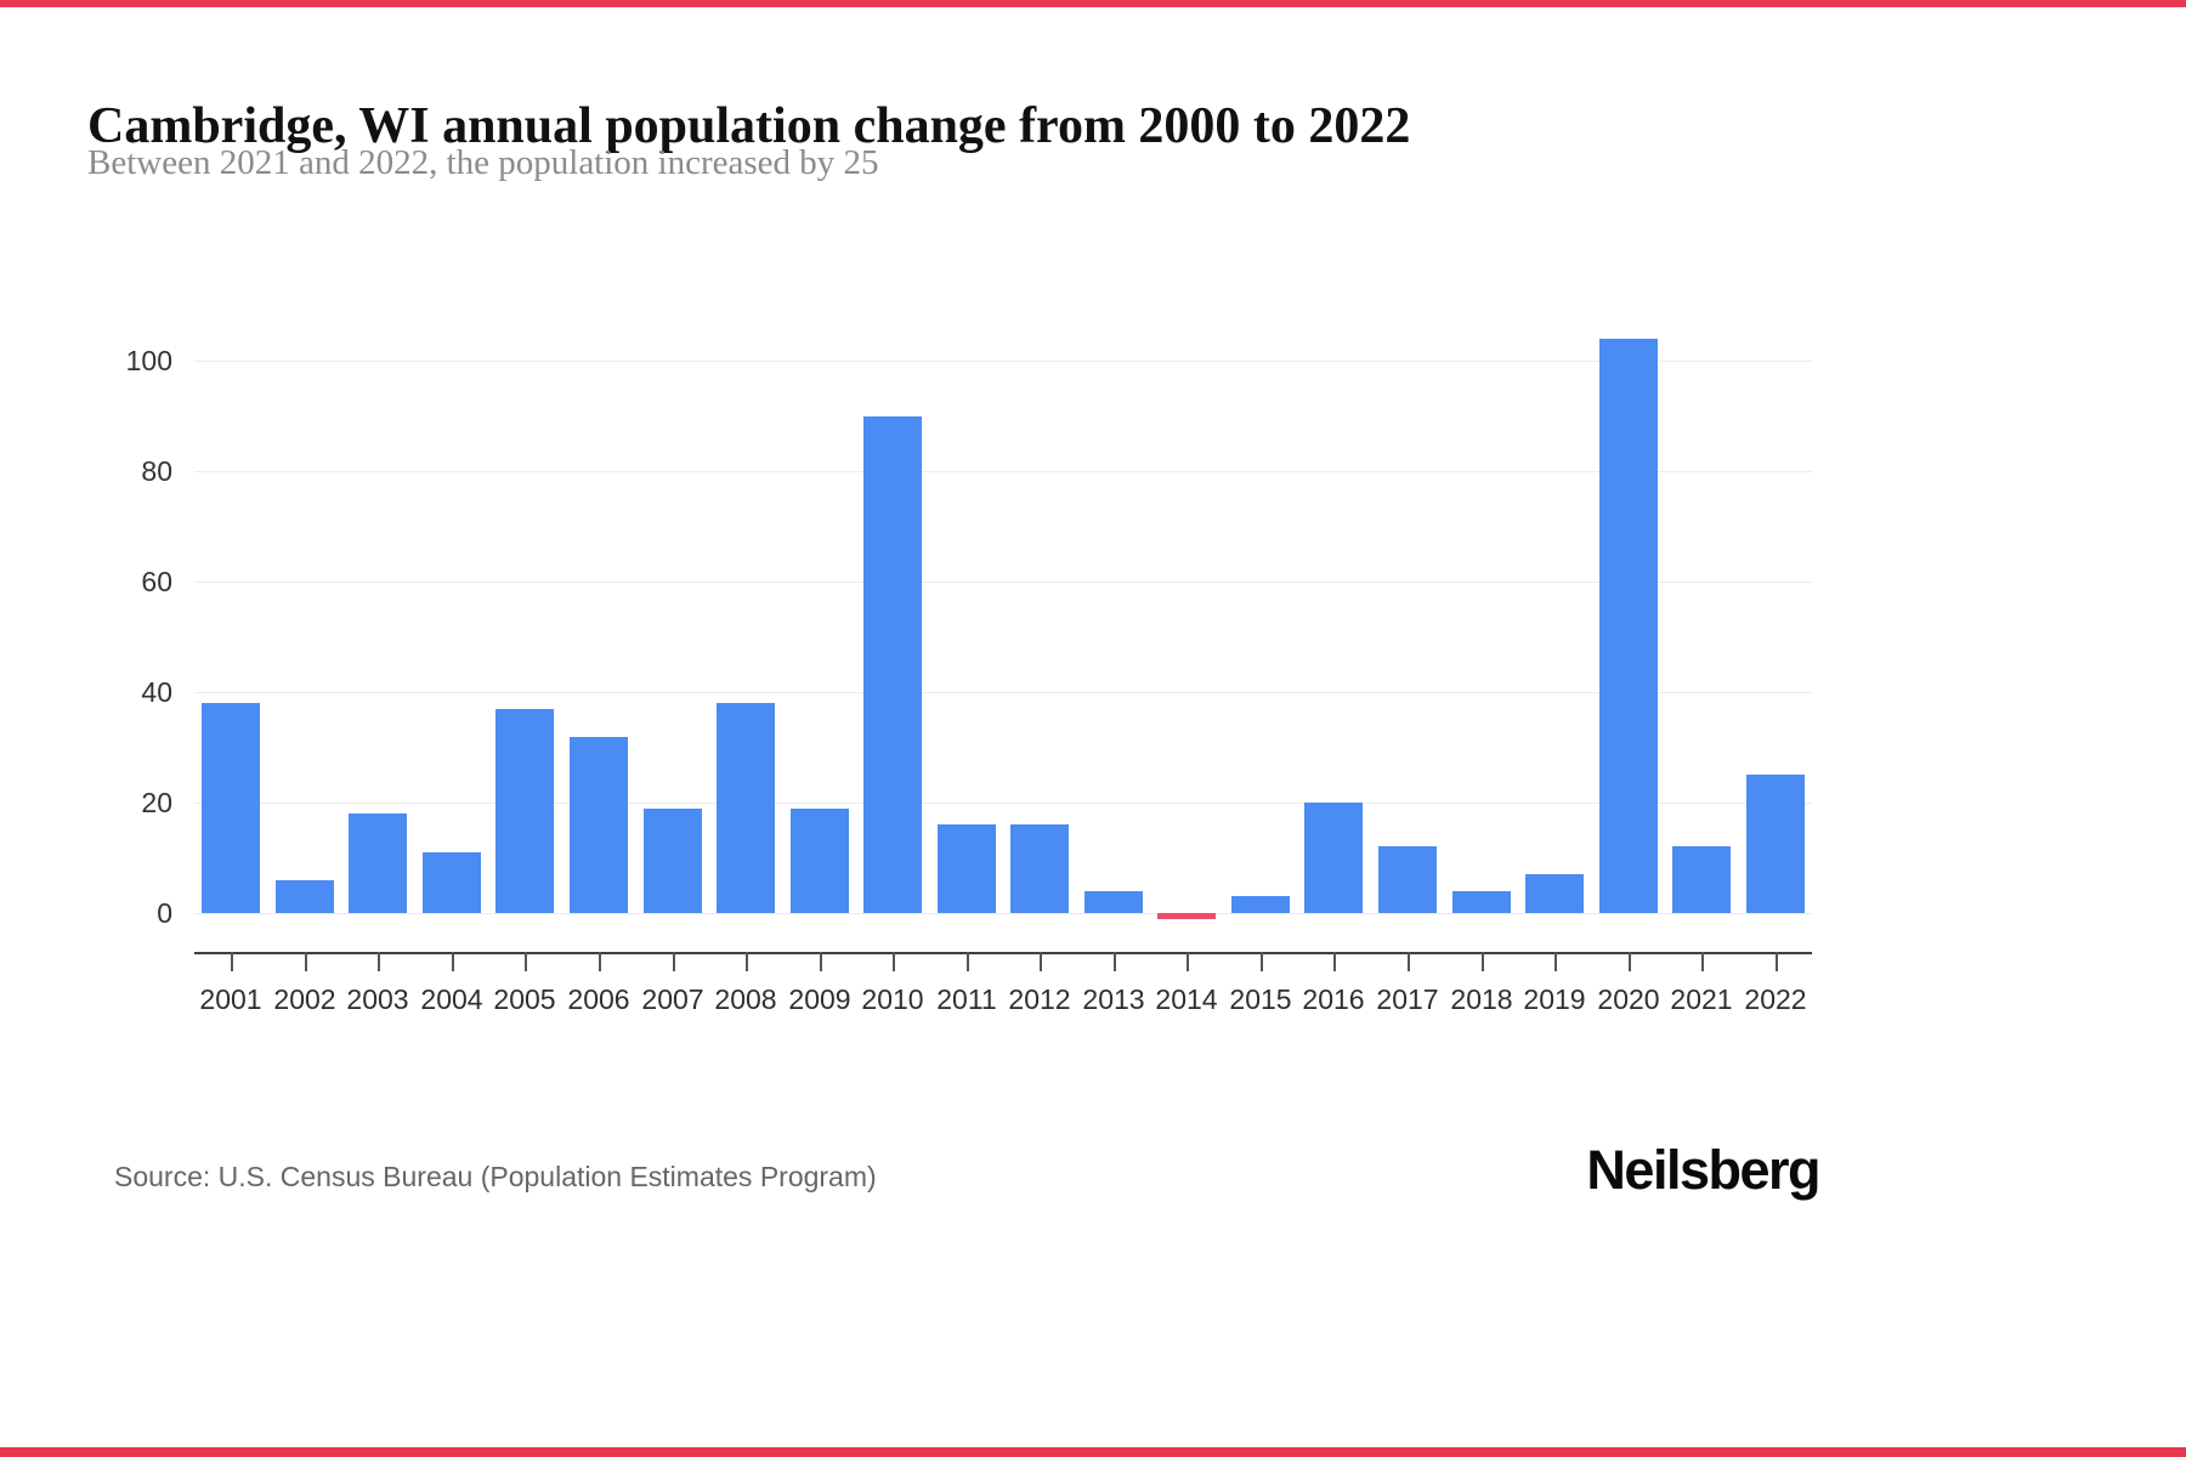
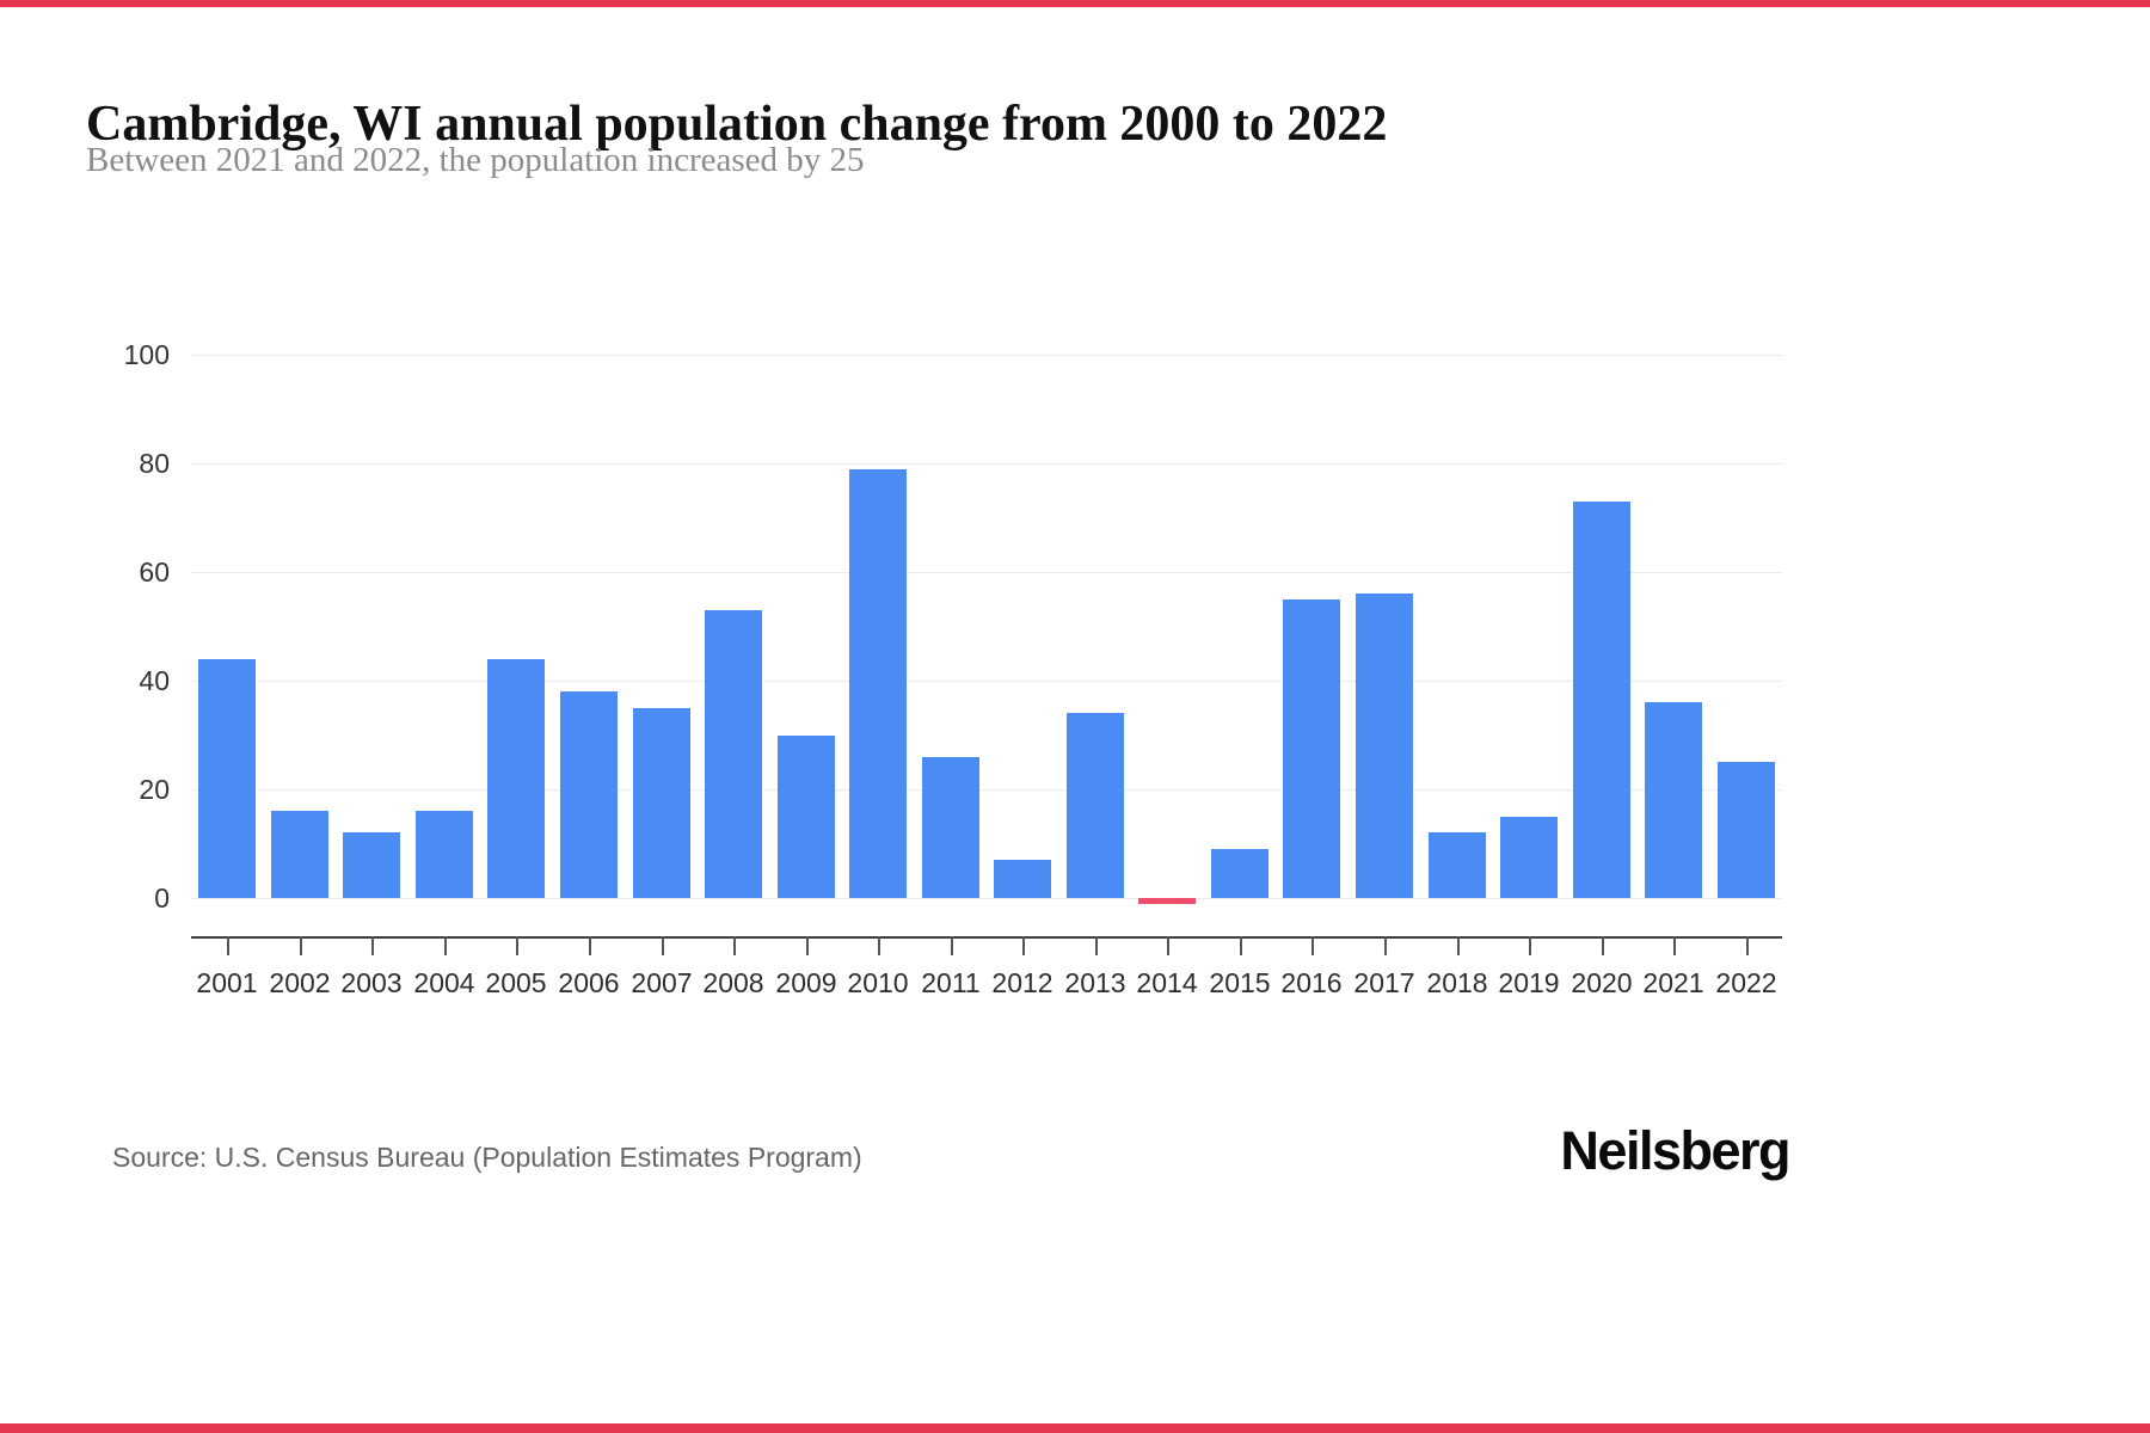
2001: 38 -> 44
2002: 6 -> 16
2003: 18 -> 12
2004: 11 -> 16
2005: 37 -> 44
2006: 32 -> 38
2007: 19 -> 35
2008: 38 -> 53
2009: 19 -> 30
2010: 90 -> 79
2011: 16 -> 26
2012: 16 -> 7
2013: 4 -> 34
2015: 3 -> 9
2016: 20 -> 55
2017: 12 -> 56
2018: 4 -> 12
2019: 7 -> 15
2020: 104 -> 73
2021: 12 -> 36
